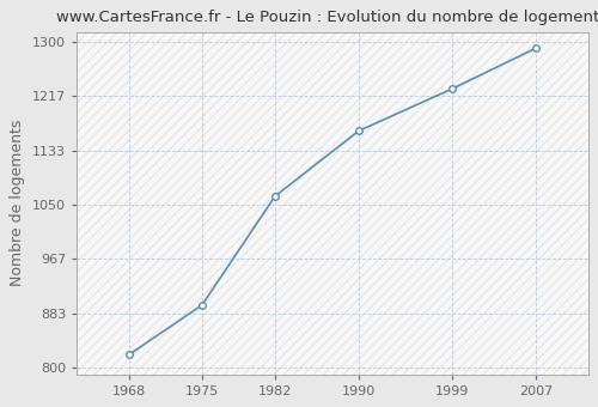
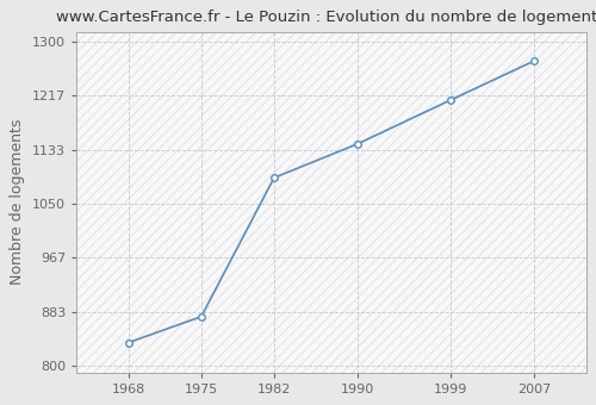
1968: 820 -> 836
1975: 896 -> 876
1982: 1063 -> 1090
1990: 1163 -> 1142
1999: 1228 -> 1210
2007: 1290 -> 1270
